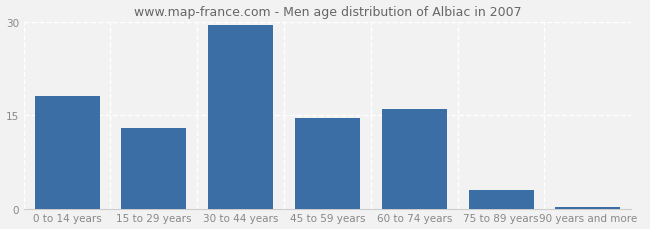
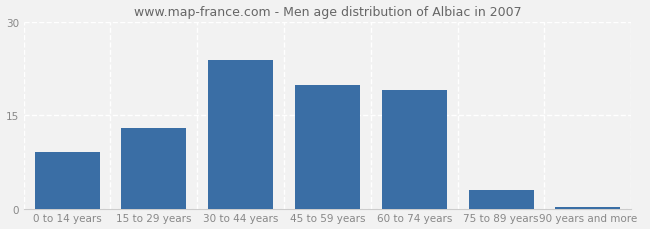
0 to 14 years: 18.0 -> 9.0
30 to 44 years: 29.5 -> 23.8
45 to 59 years: 14.5 -> 19.8
60 to 74 years: 16.0 -> 19.0
